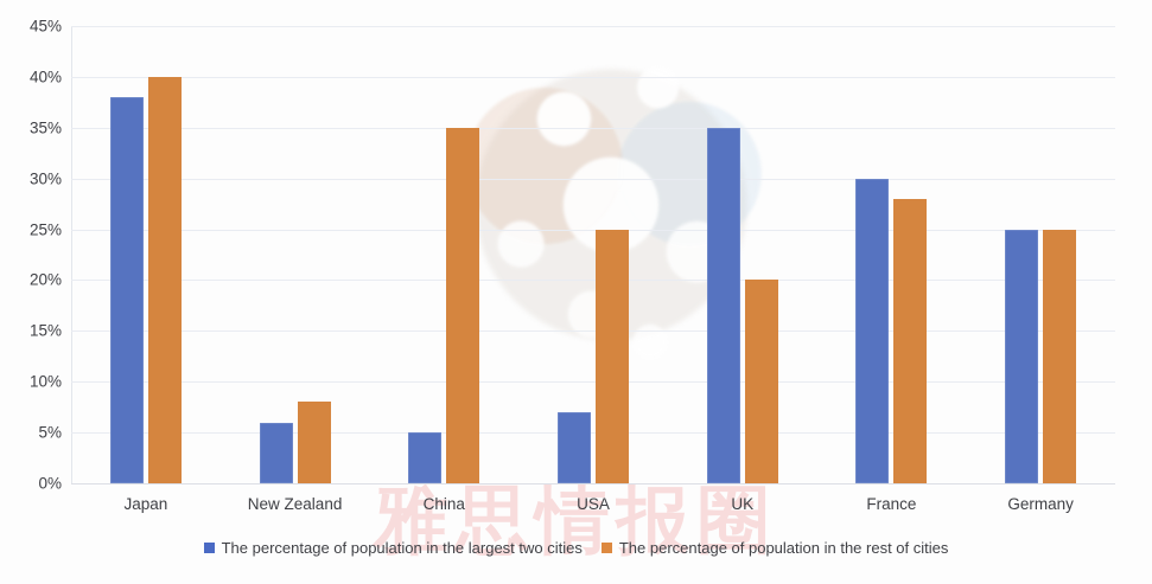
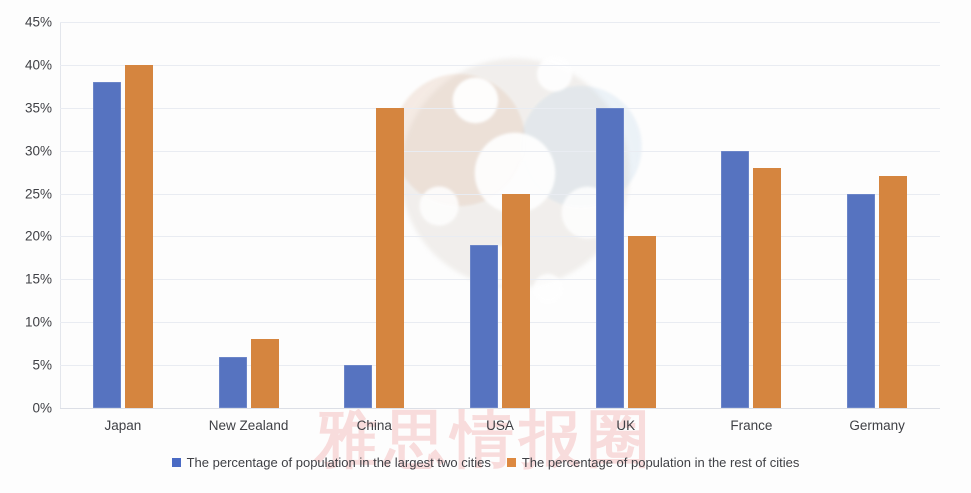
The percentage of population in the largest two cities/USA: 7% -> 19%
The percentage of population in the rest of cities/Germany: 25% -> 27%
